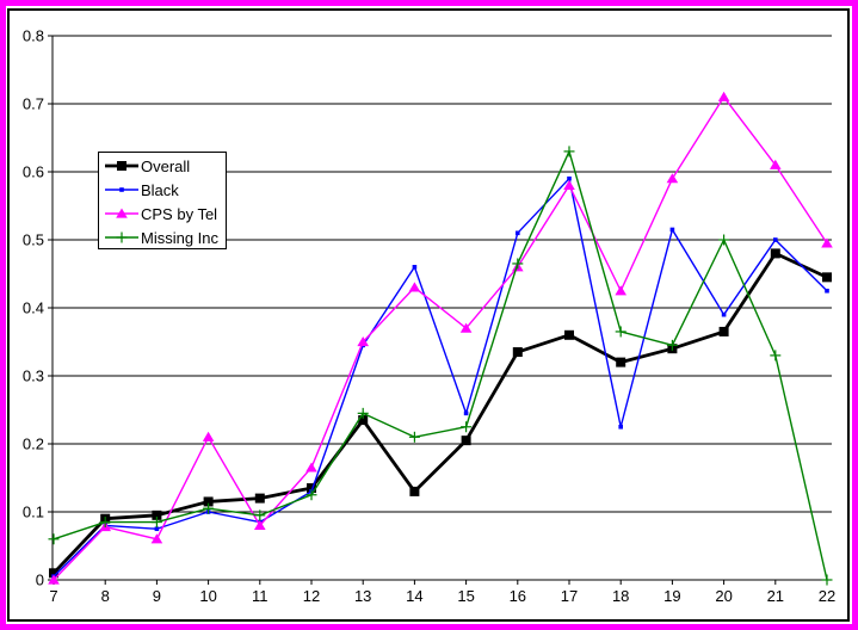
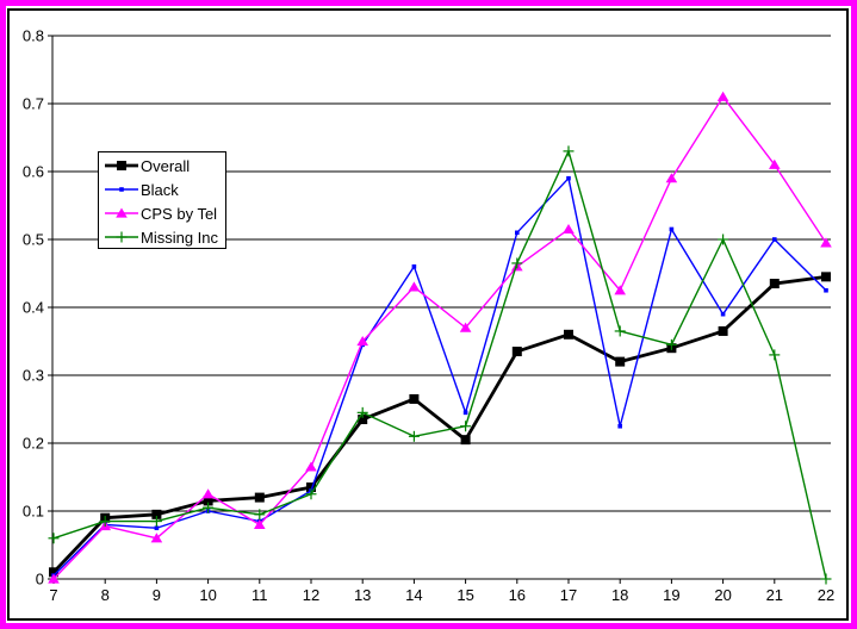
CPS by Tel/10: 0.21 -> 0.12
Overall/14: 0.13 -> 0.27
CPS by Tel/17: 0.58 -> 0.52
Overall/21: 0.48 -> 0.43
